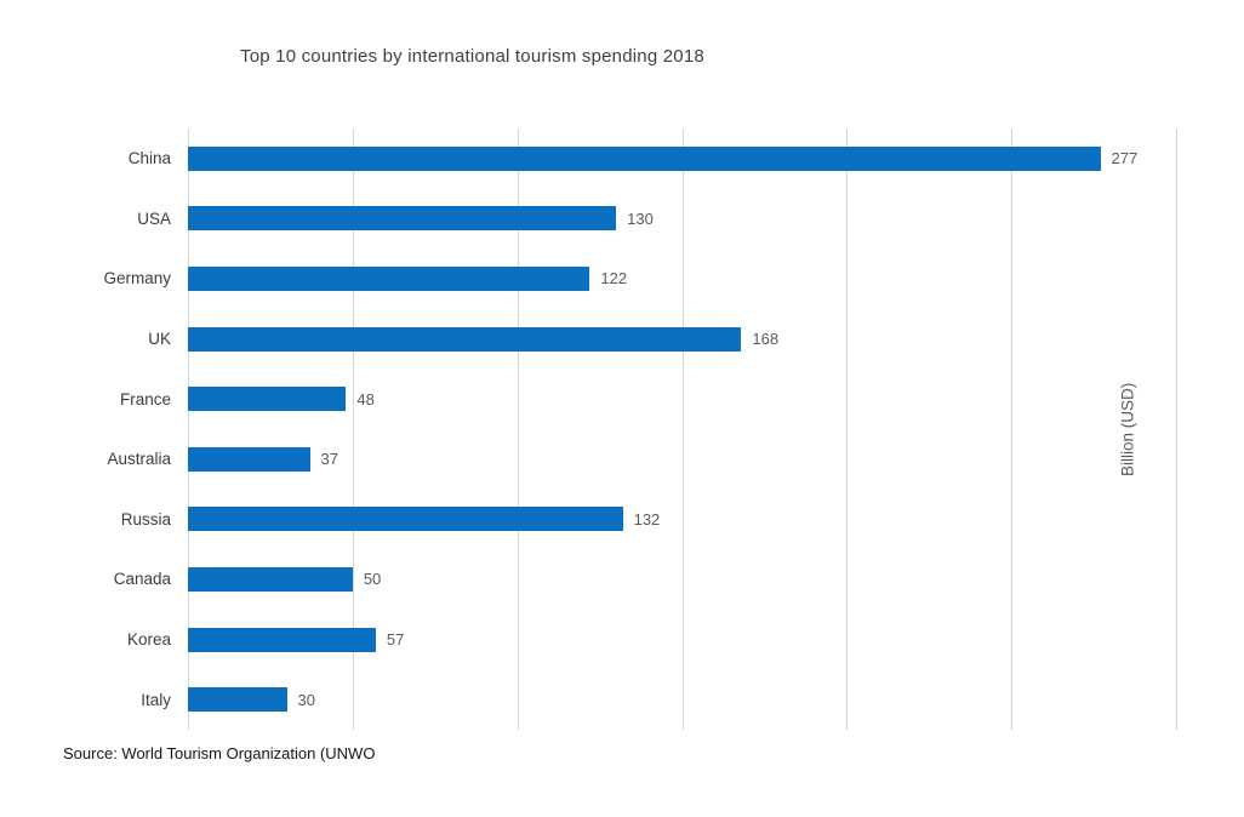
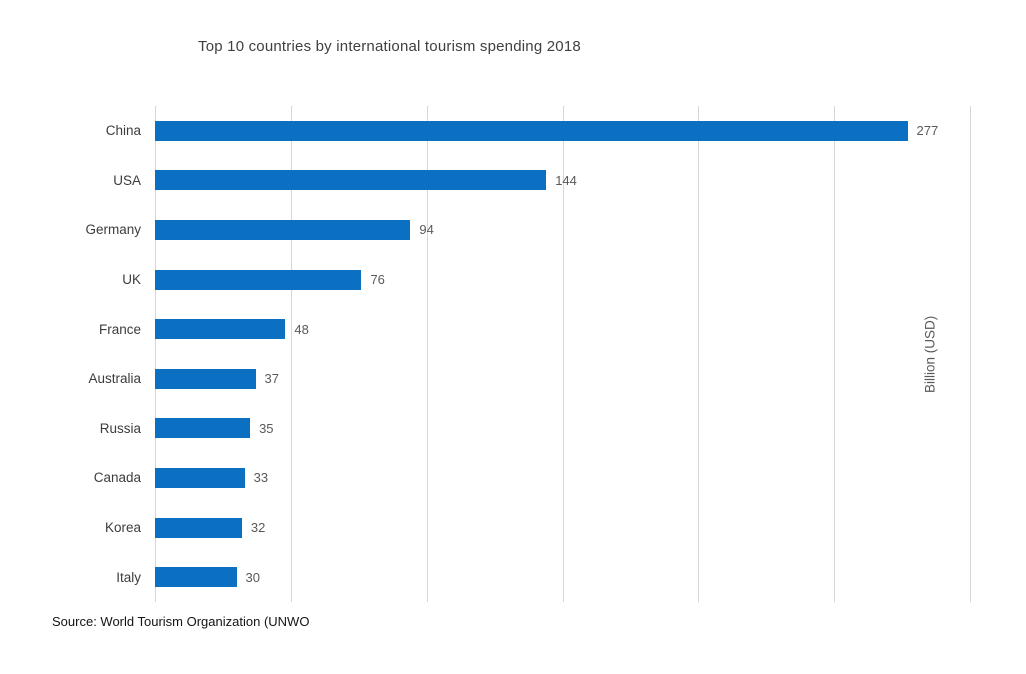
USA: 130 -> 144
Germany: 122 -> 94
UK: 168 -> 76
Russia: 132 -> 35
Canada: 50 -> 33
Korea: 57 -> 32
